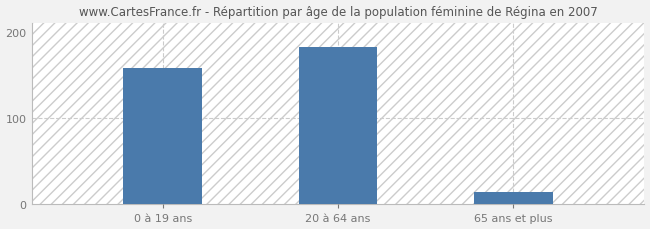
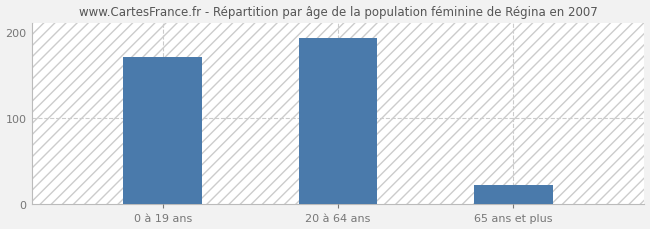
0 à 19 ans: 158 -> 170
20 à 64 ans: 182 -> 192
65 ans et plus: 14 -> 22
